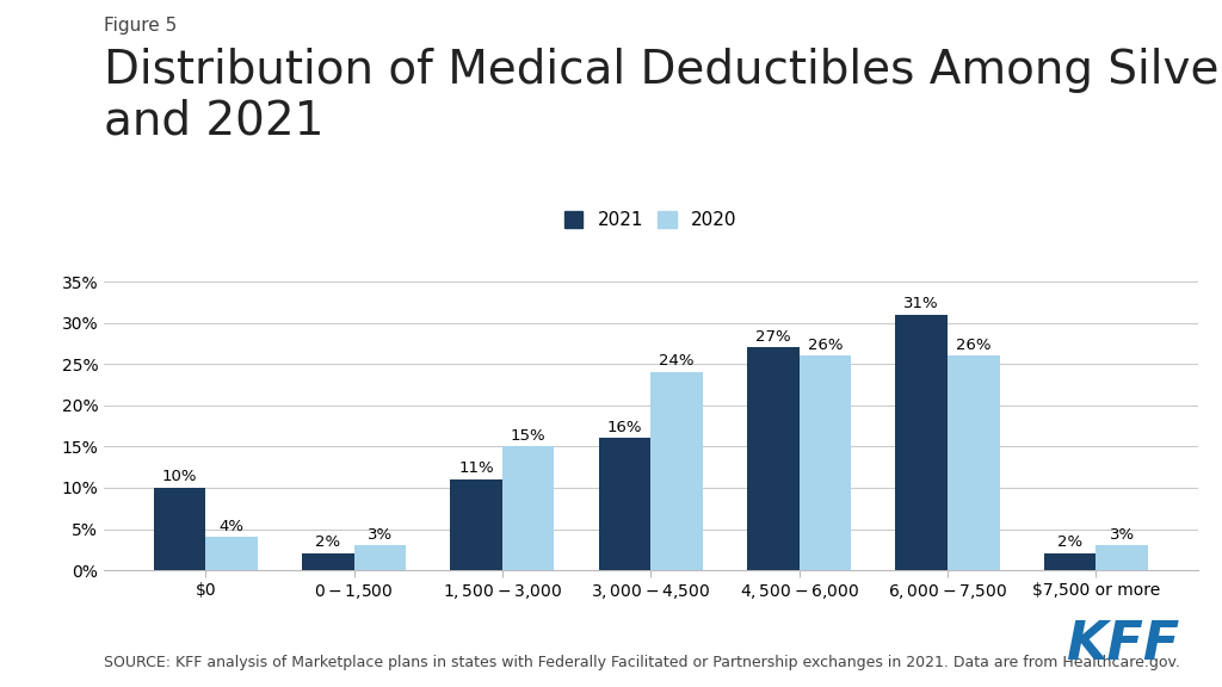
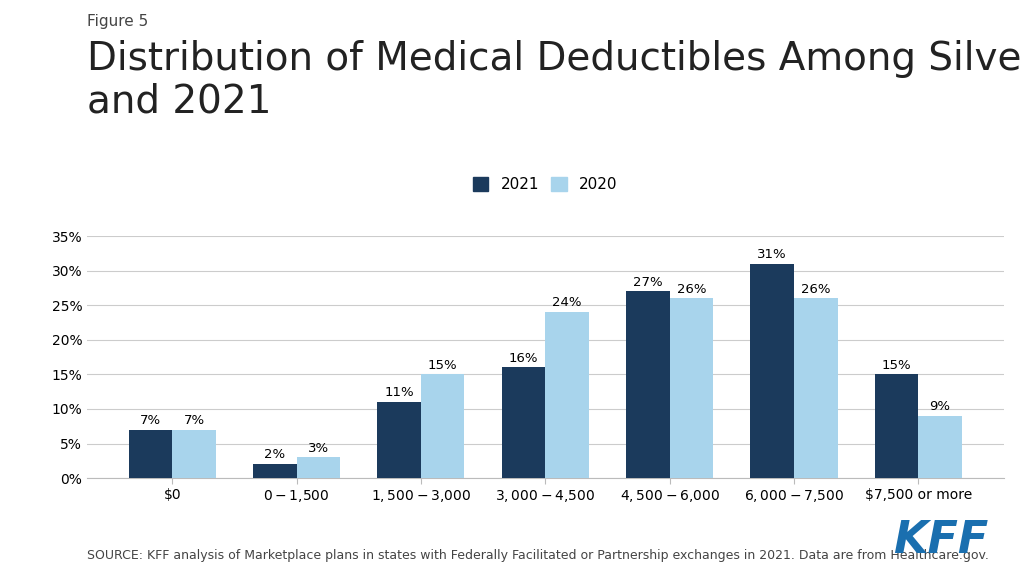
2021/$0: 10% -> 7%
2020/$0: 4% -> 7%
2021/$7,500 or more: 2% -> 15%
2020/$7,500 or more: 3% -> 9%
